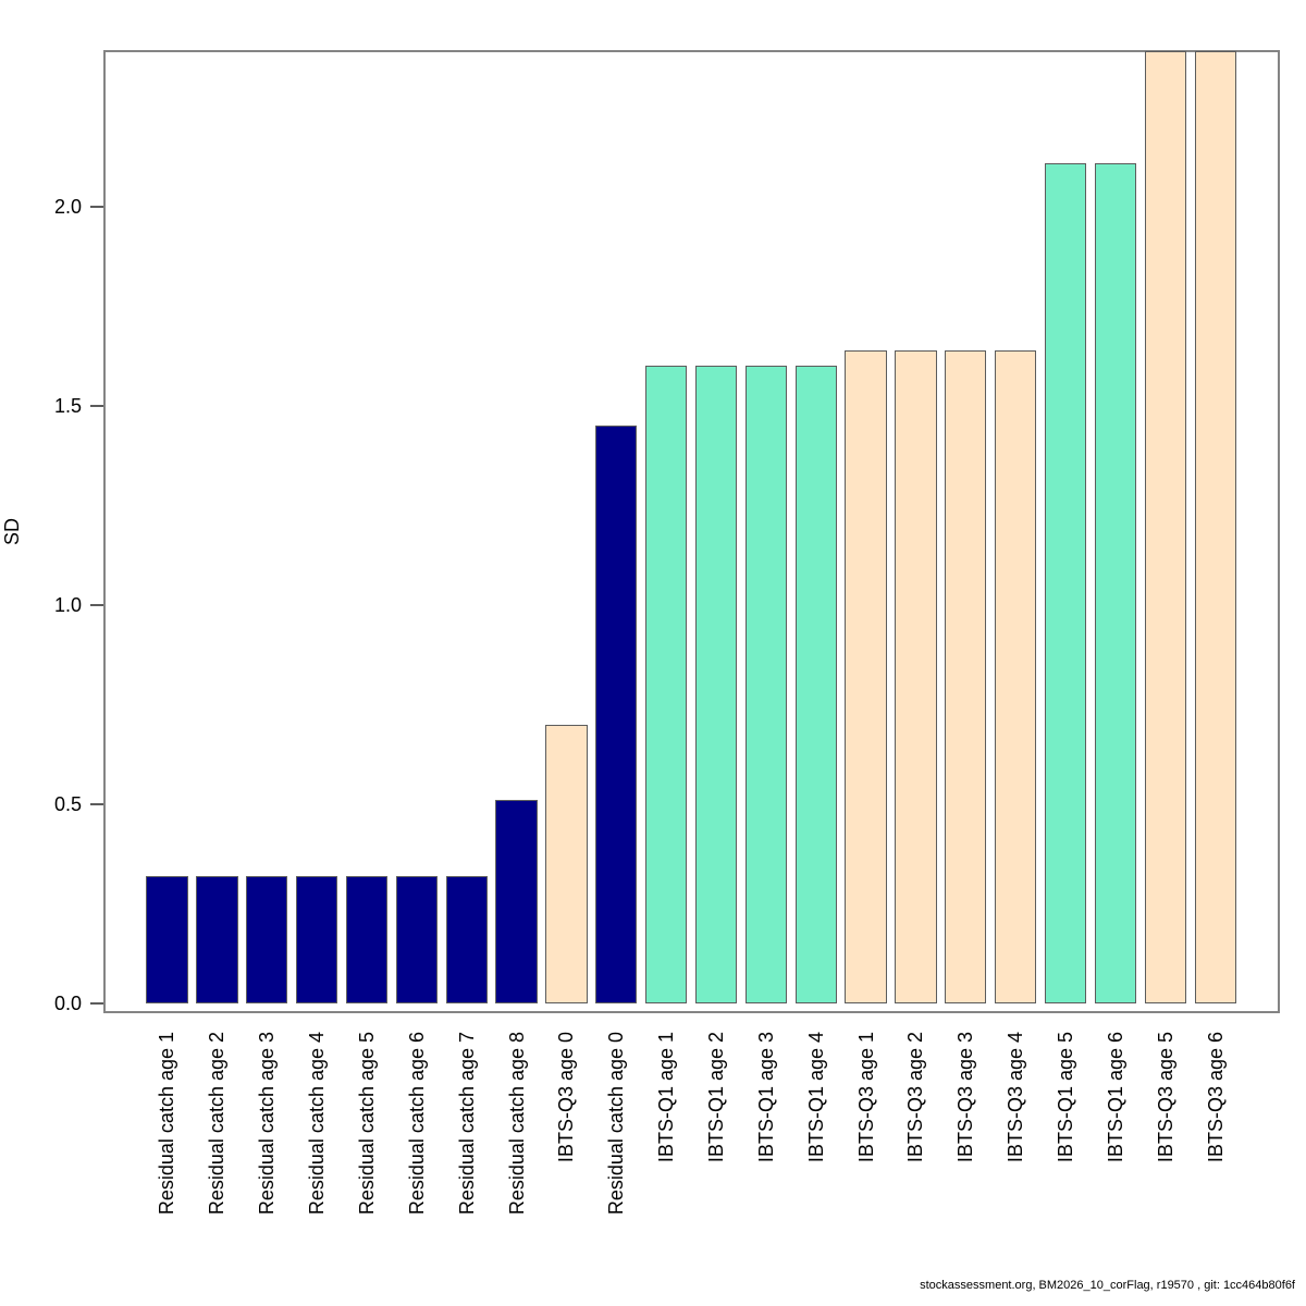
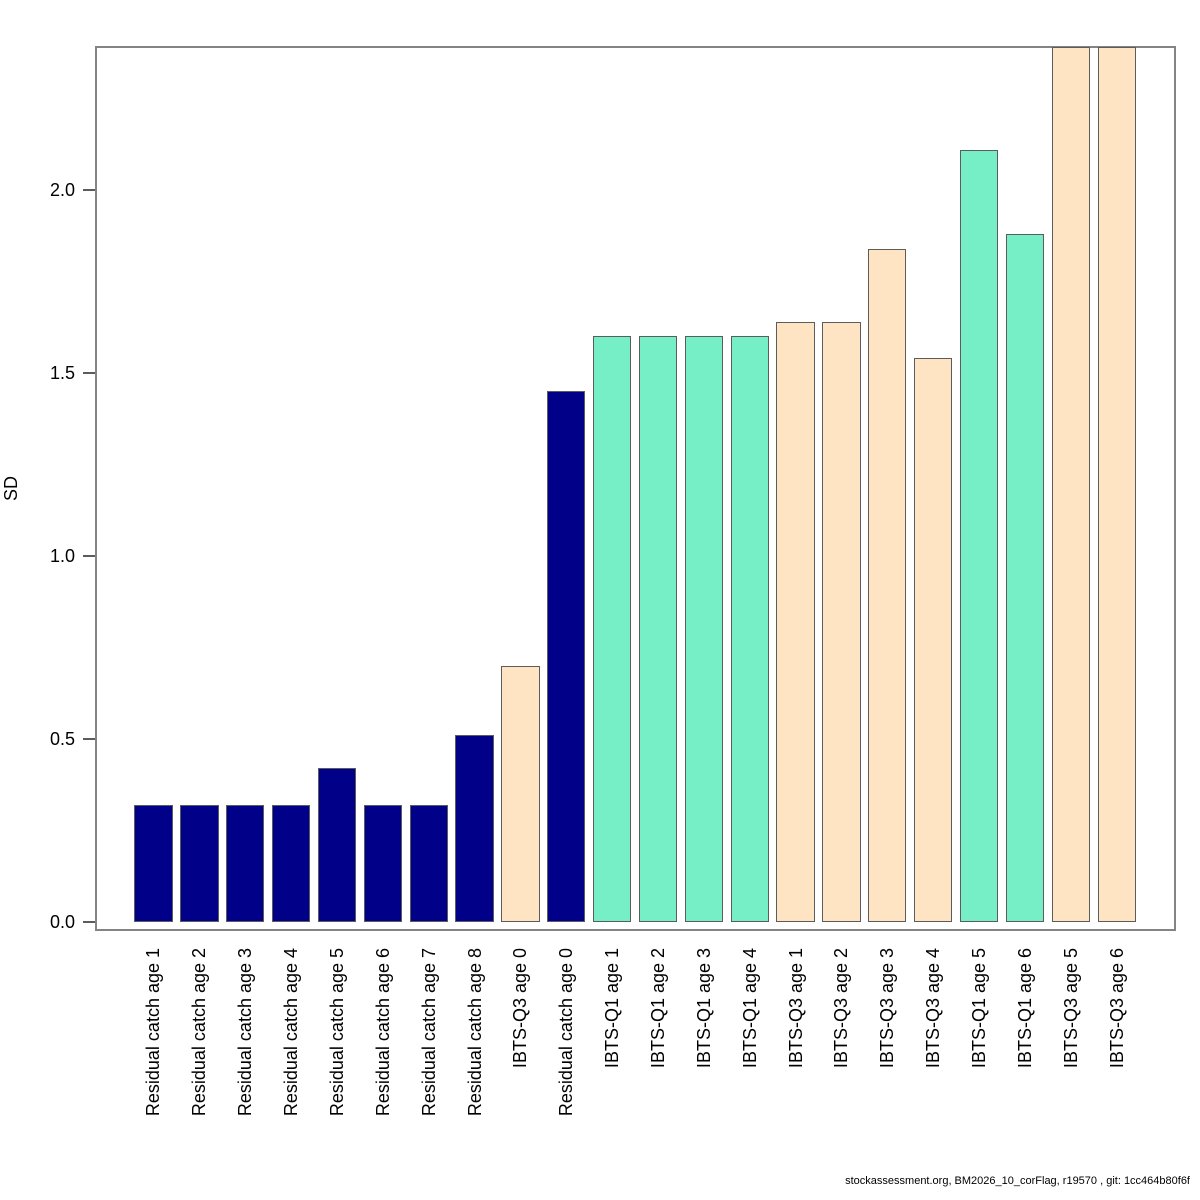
Residual catch age 5: 0.32 -> 0.42
IBTS-Q3 age 3: 1.64 -> 1.84
IBTS-Q3 age 4: 1.64 -> 1.54
IBTS-Q1 age 6: 2.11 -> 1.88
